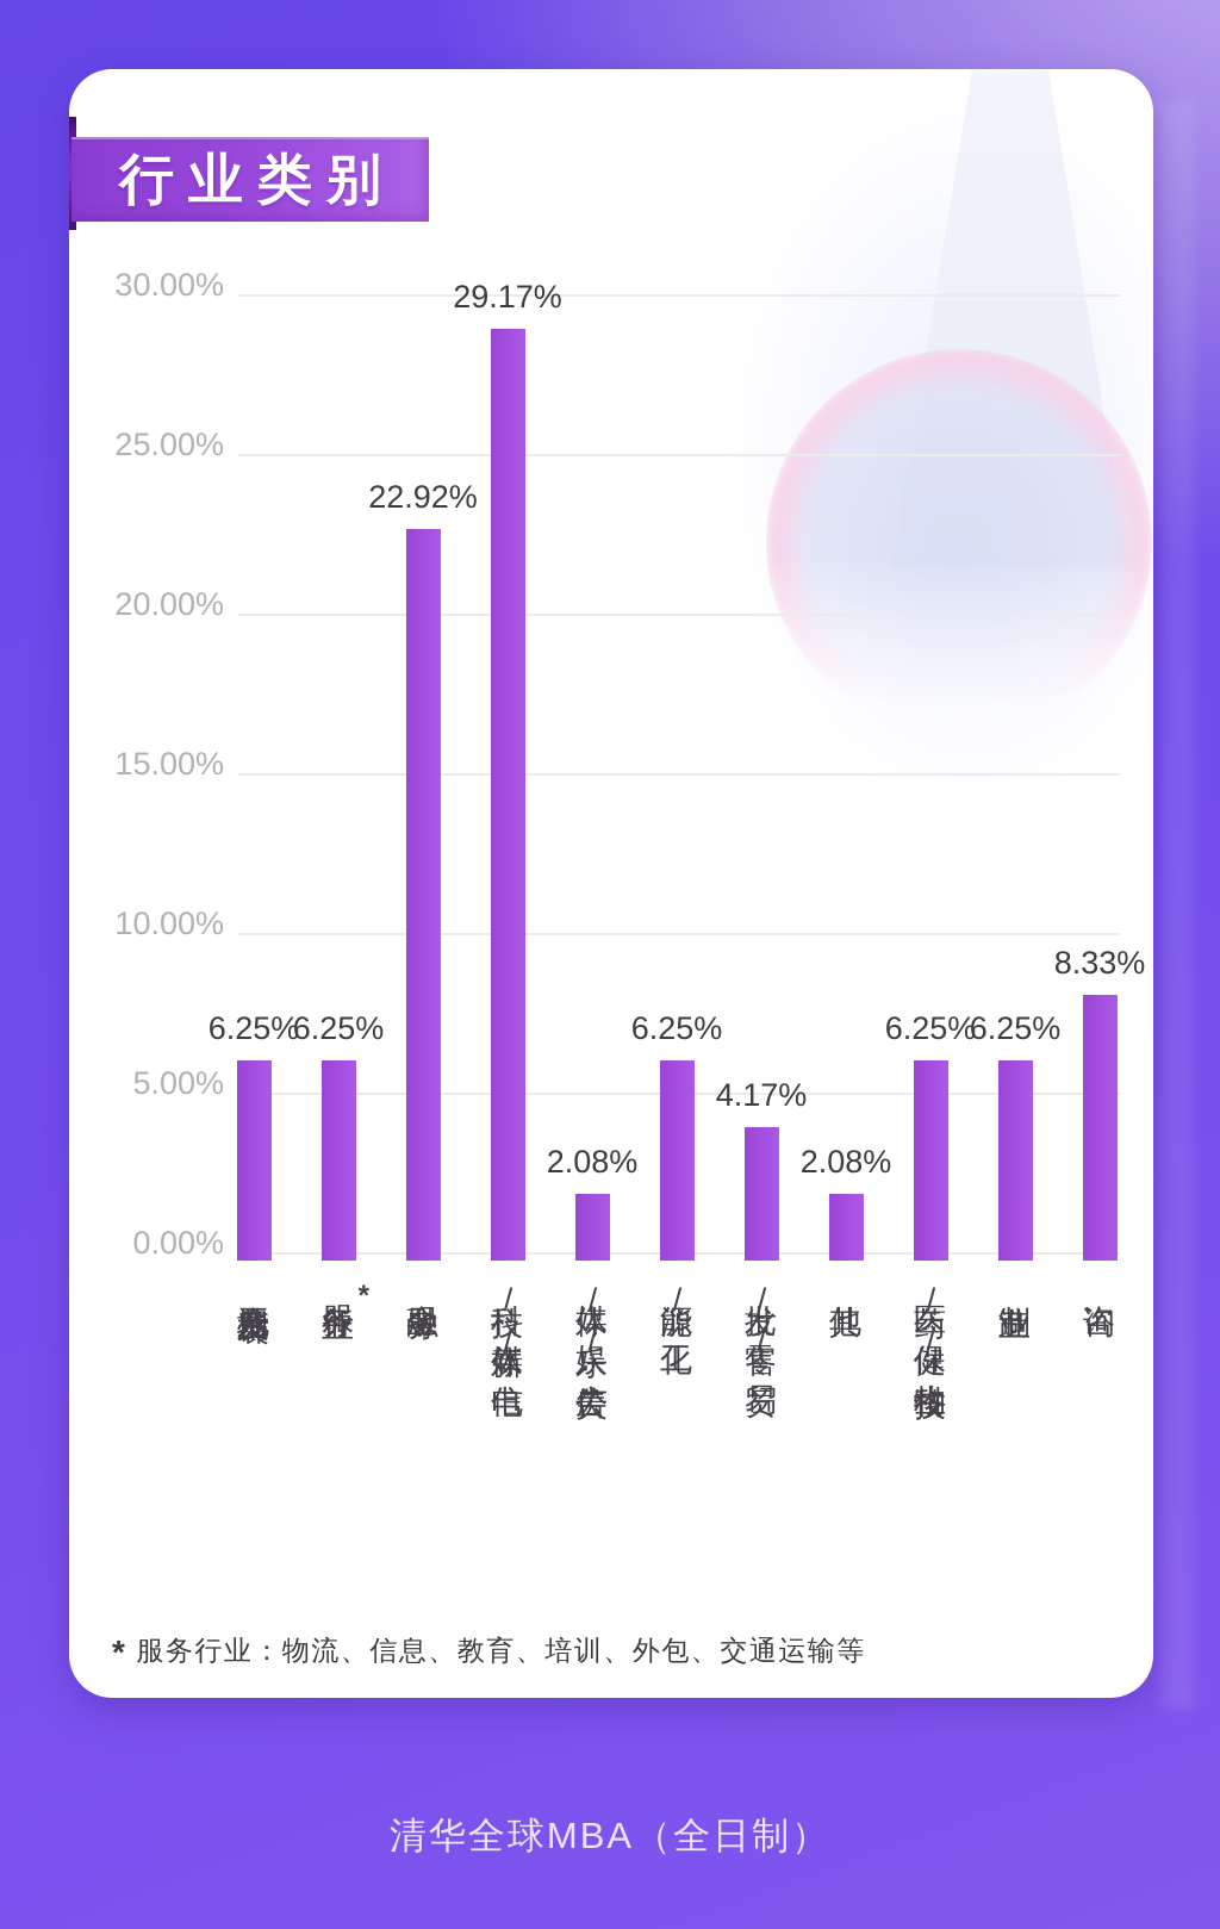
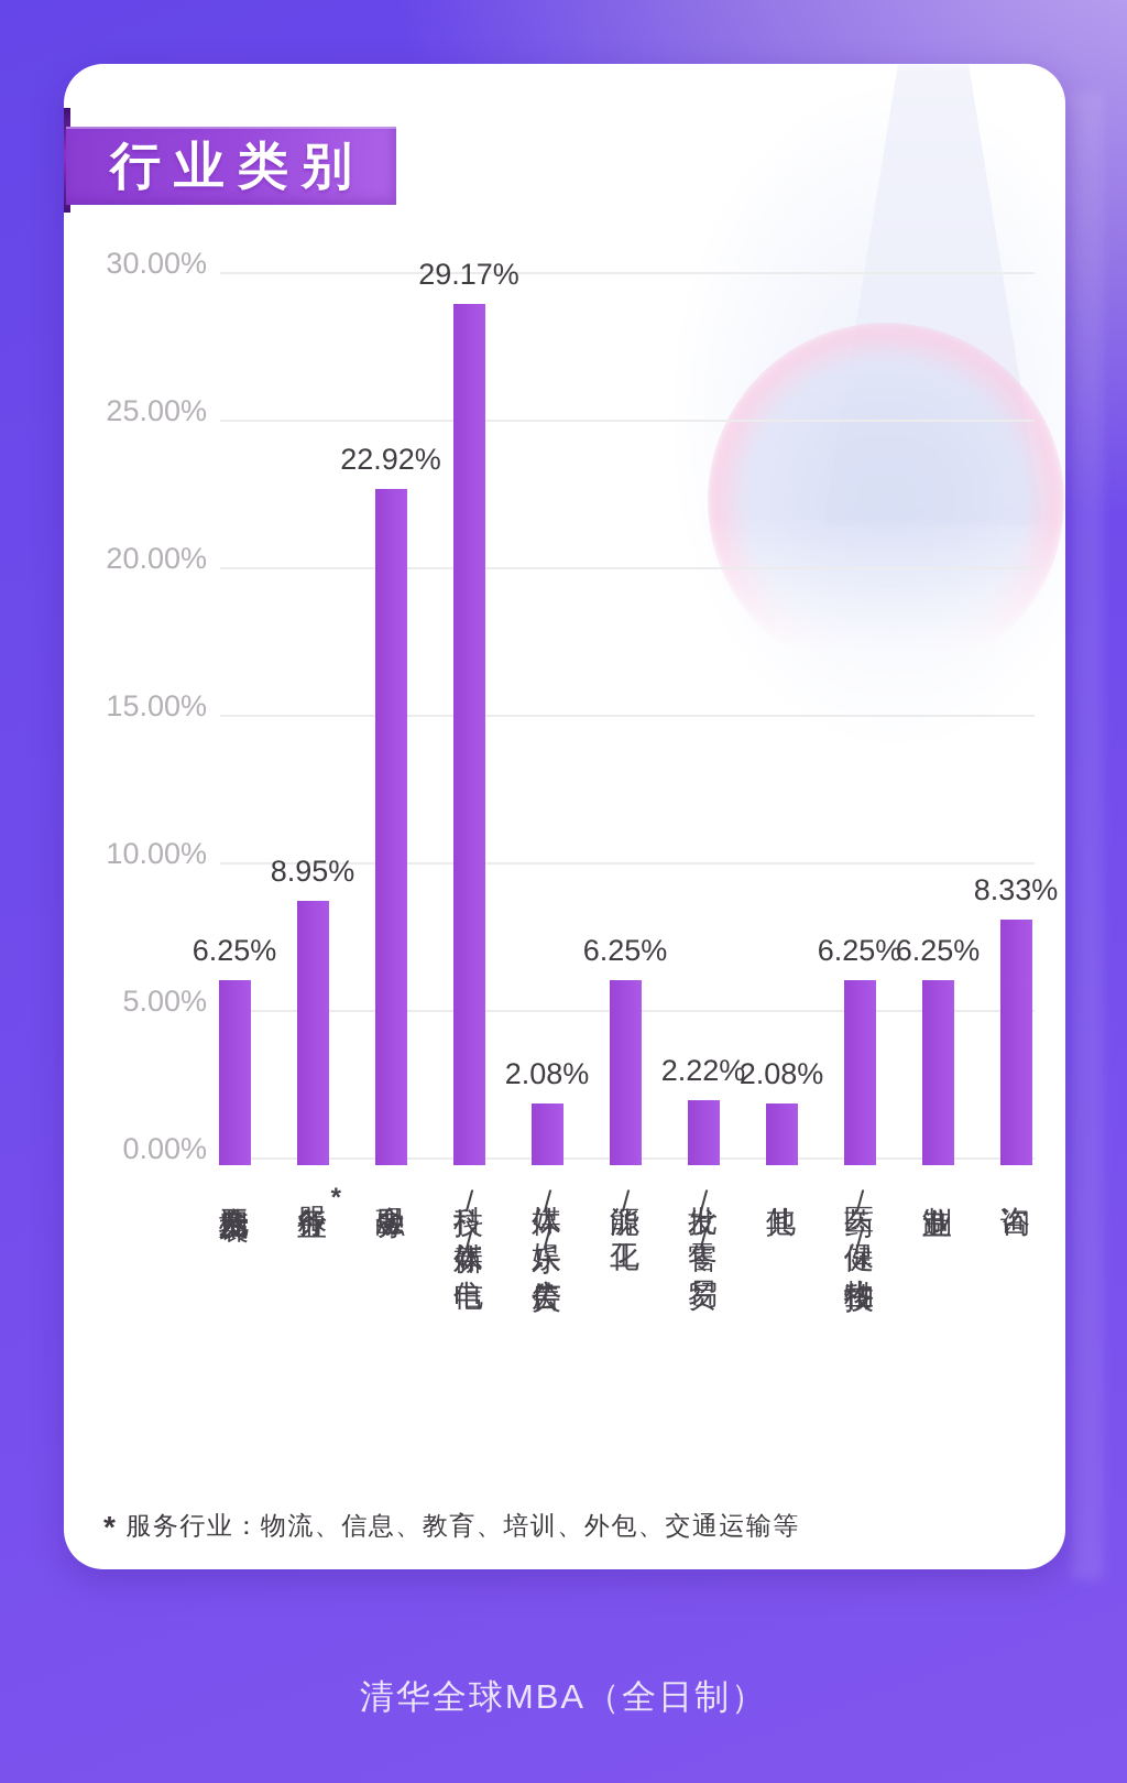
服务行业: 6.25% -> 8.95%
批发/零售/贸易: 4.17% -> 2.22%
